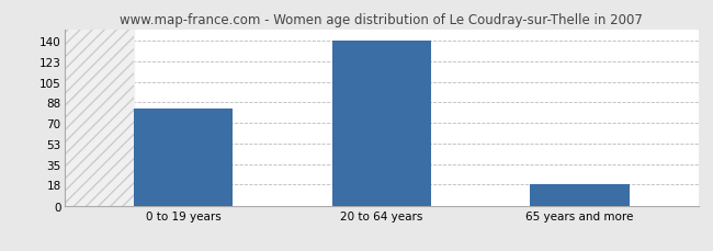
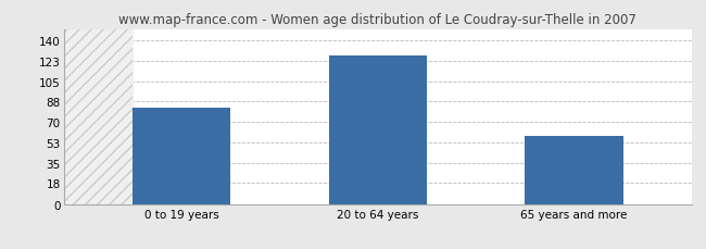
20 to 64 years: 140 -> 127
65 years and more: 18 -> 58
